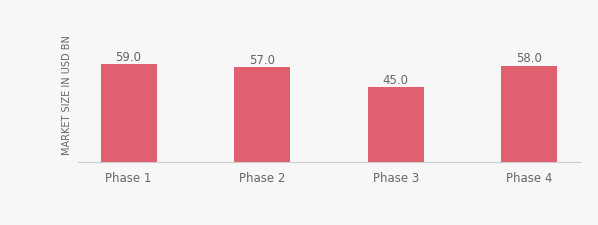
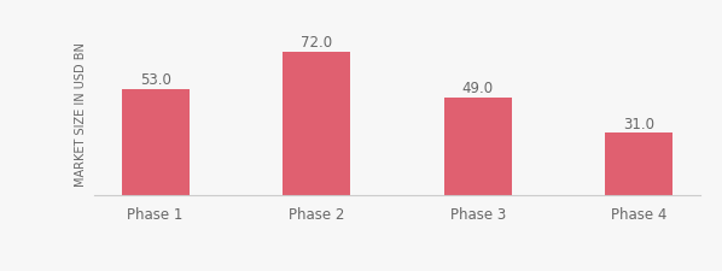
Phase 1: 59.0 -> 53.0
Phase 2: 57.0 -> 72.0
Phase 3: 45.0 -> 49.0
Phase 4: 58.0 -> 31.0
